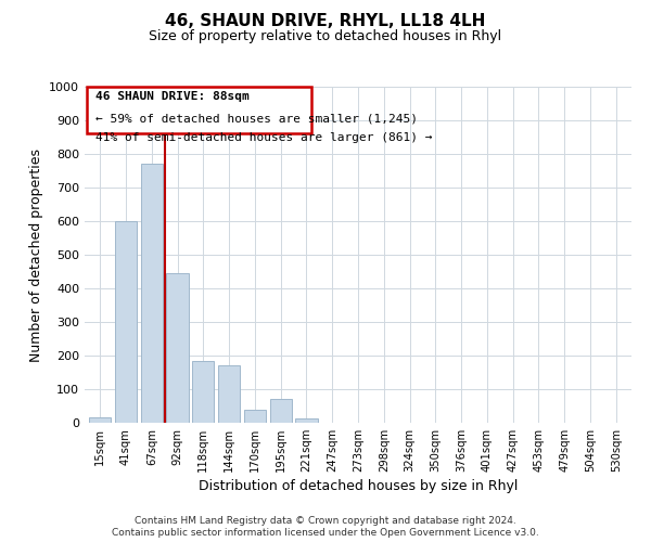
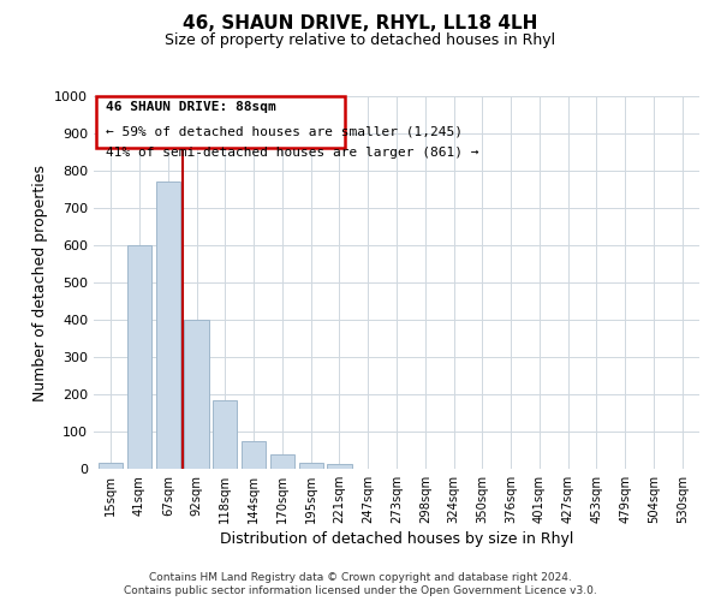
92sqm: 445 -> 400
144sqm: 170 -> 75
195sqm: 70 -> 15
